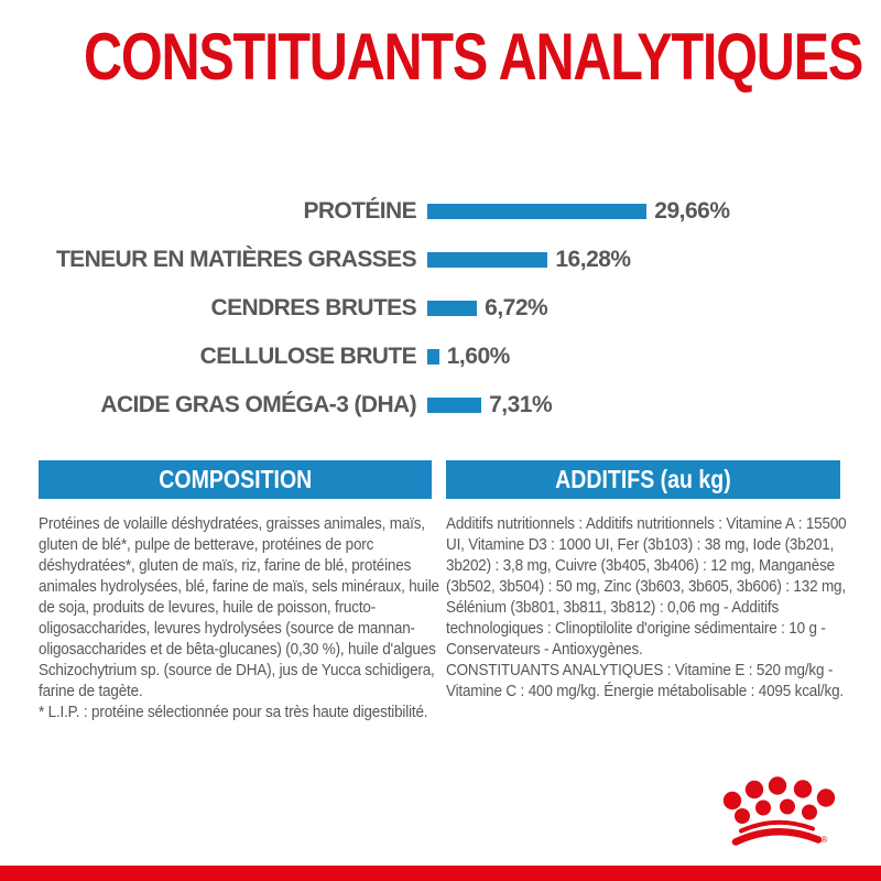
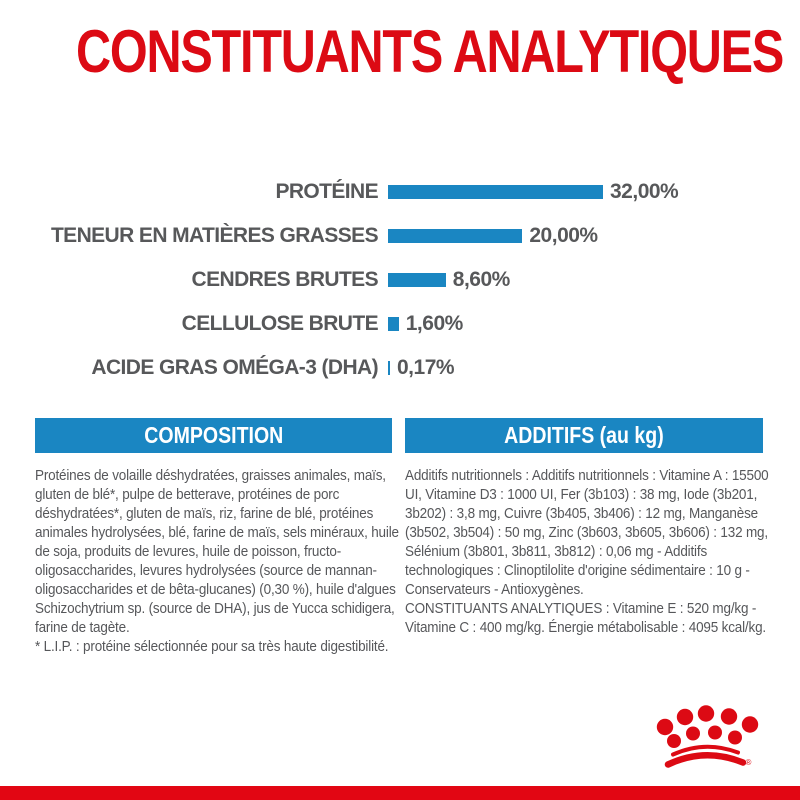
PROTÉINE: 29,66% -> 32,00%
TENEUR EN MATIÈRES GRASSES: 16,28% -> 20,00%
CENDRES BRUTES: 6,72% -> 8,60%
ACIDE GRAS OMÉGA-3 (DHA): 7,31% -> 0,17%
